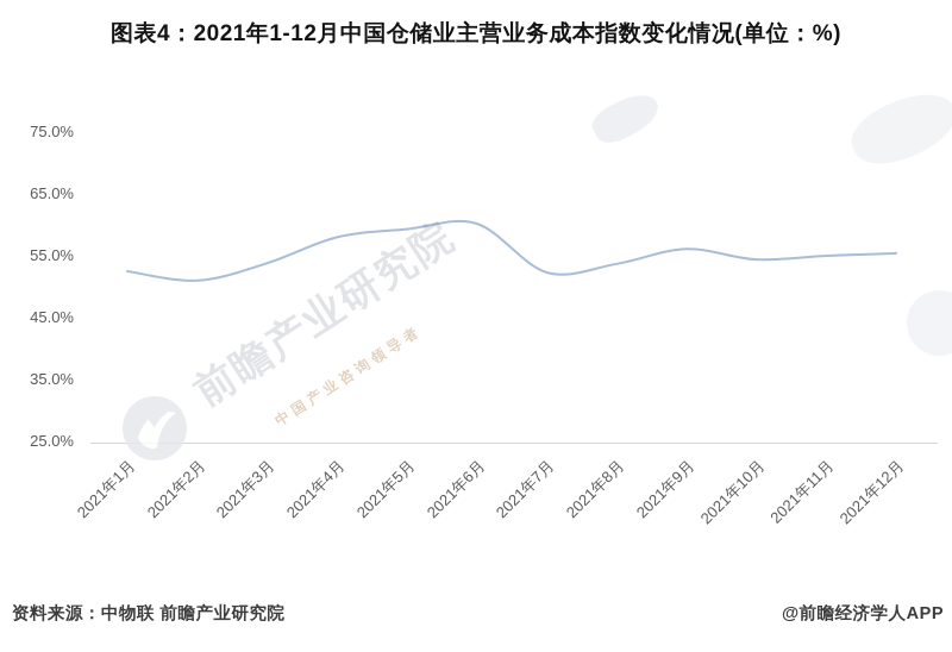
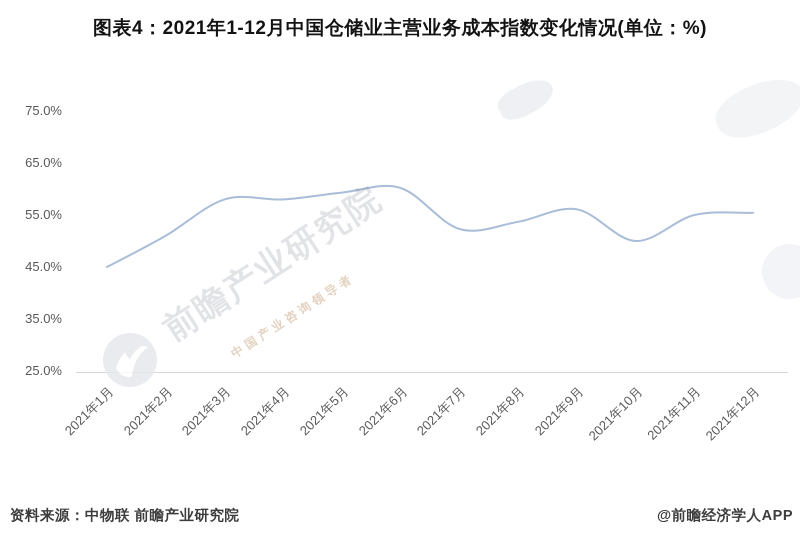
2021年1月: 52% -> 45%
2021年3月: 54% -> 58%
2021年10月: 54% -> 50%
